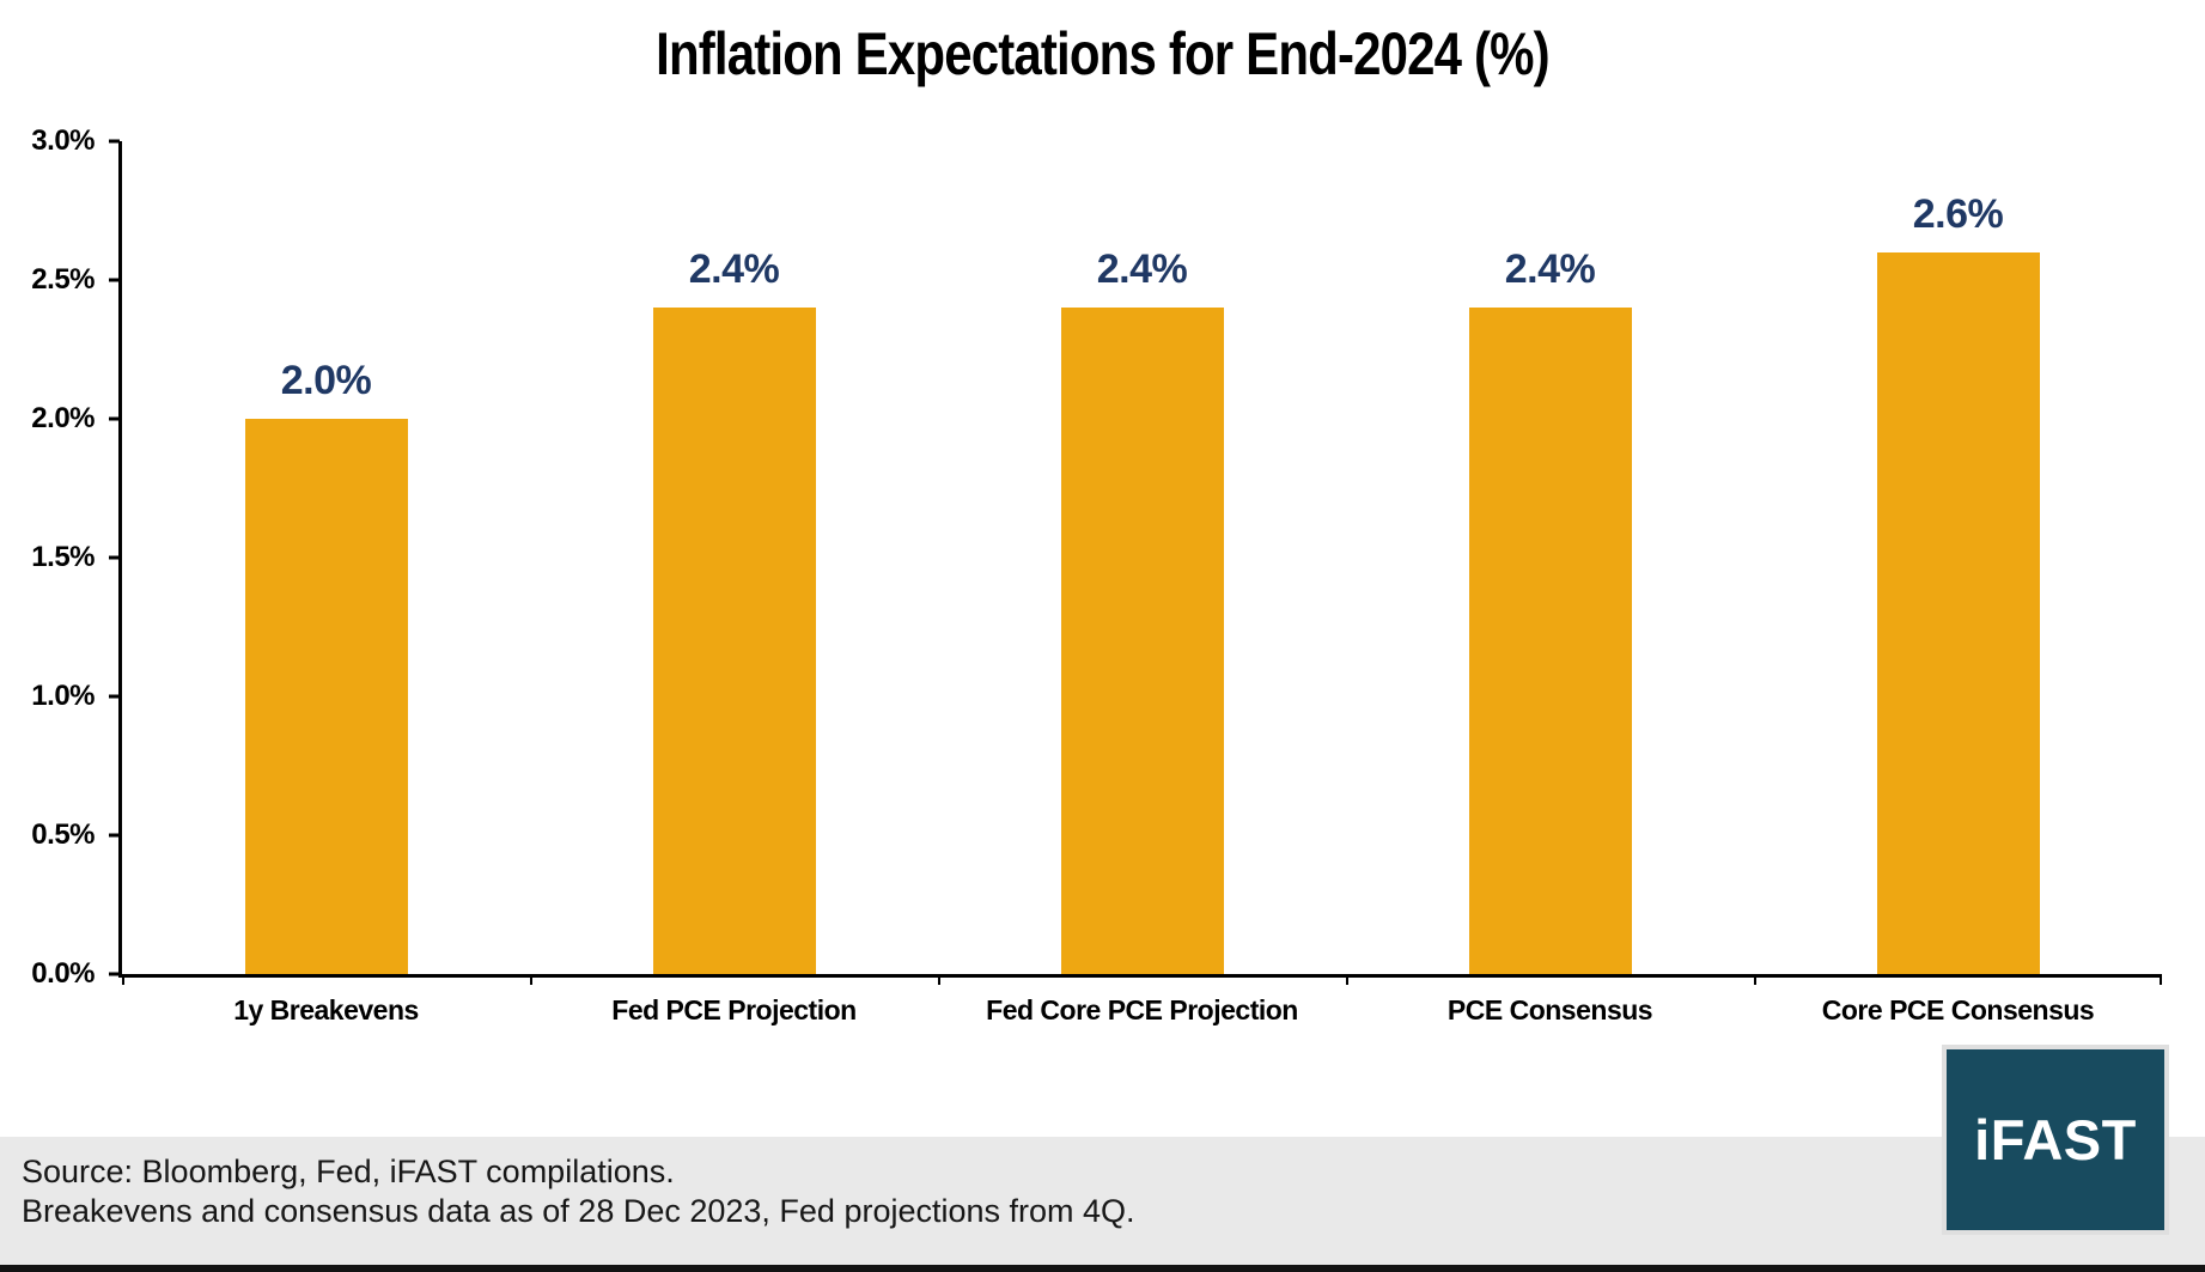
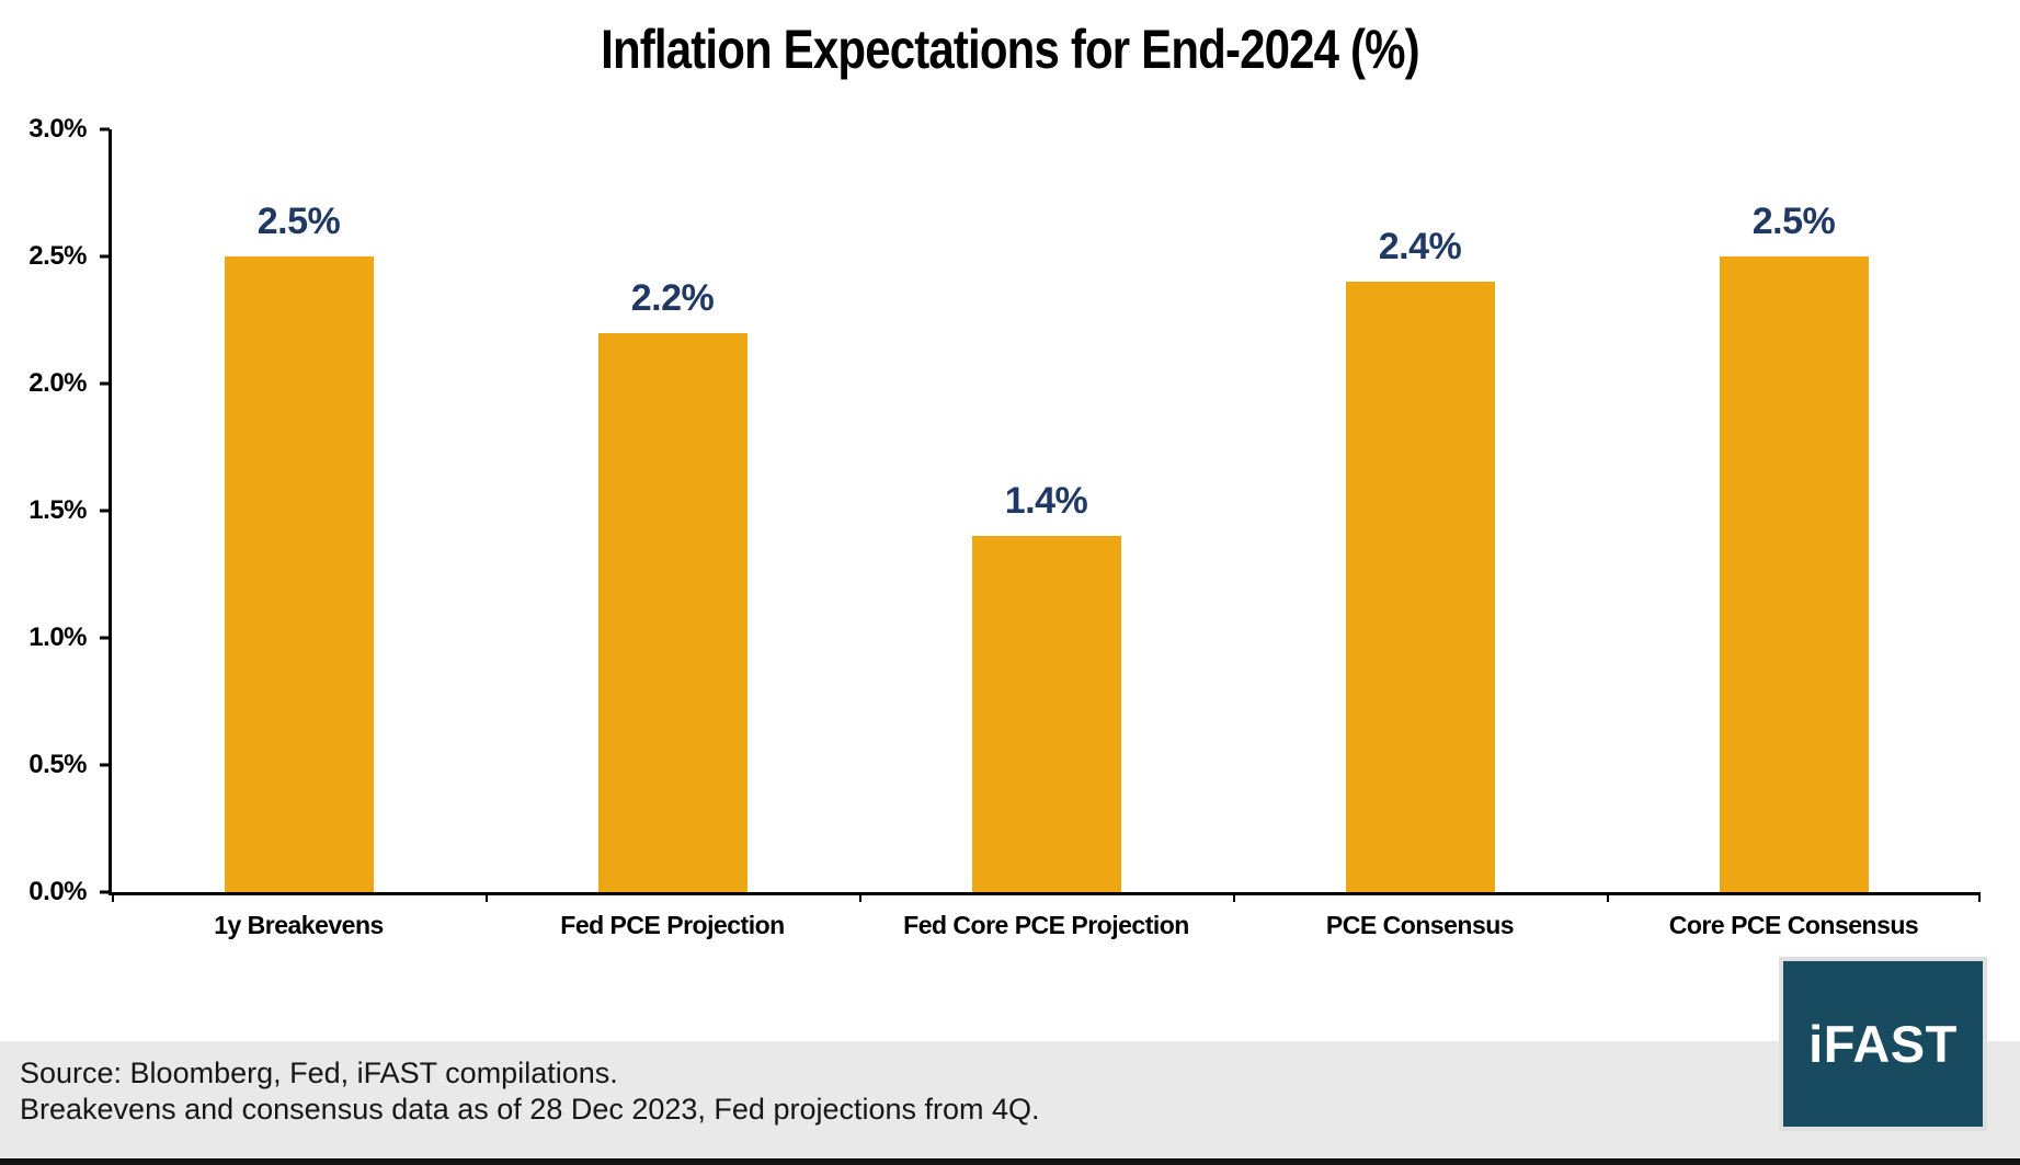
1y Breakevens: 2.0% -> 2.5%
Fed PCE Projection: 2.4% -> 2.2%
Fed Core PCE Projection: 2.4% -> 1.4%
Core PCE Consensus: 2.6% -> 2.5%
